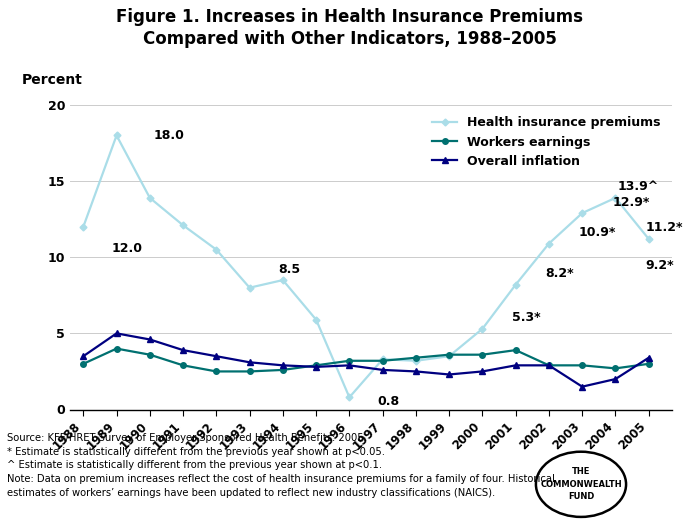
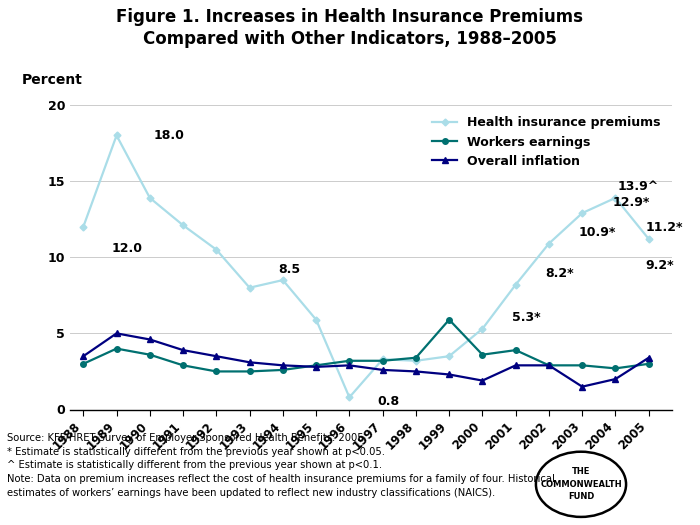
Workers earnings/1999: 3.6 -> 5.9
Overall inflation/2000: 2.5 -> 1.9
